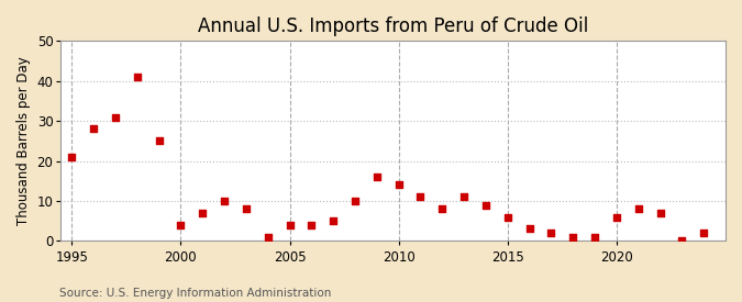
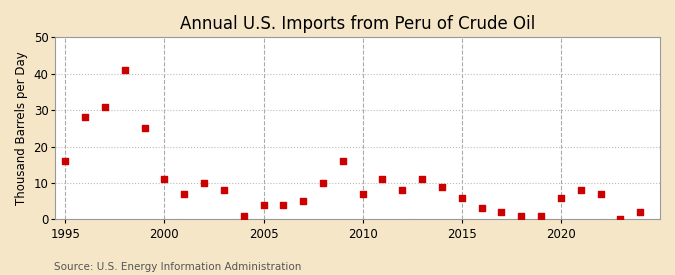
1995: 21 -> 16
2000: 4 -> 11
2010: 14 -> 7
